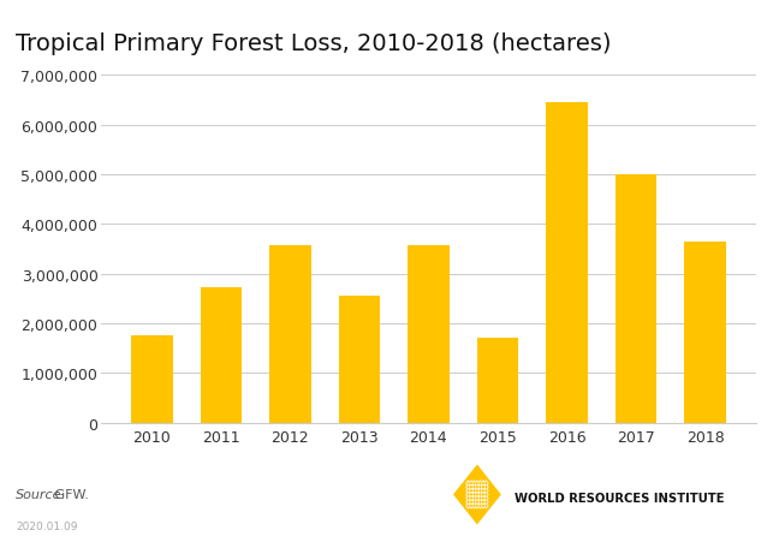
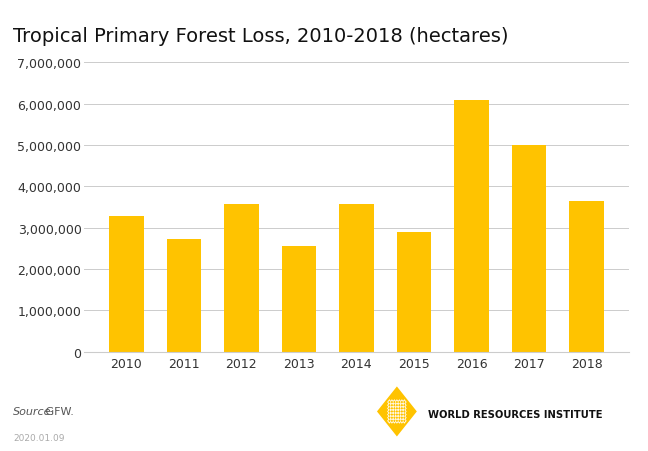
2010: 1,750,000 -> 3,280,000
2015: 1,700,000 -> 2,900,000
2016: 6,450,000 -> 6,080,000
